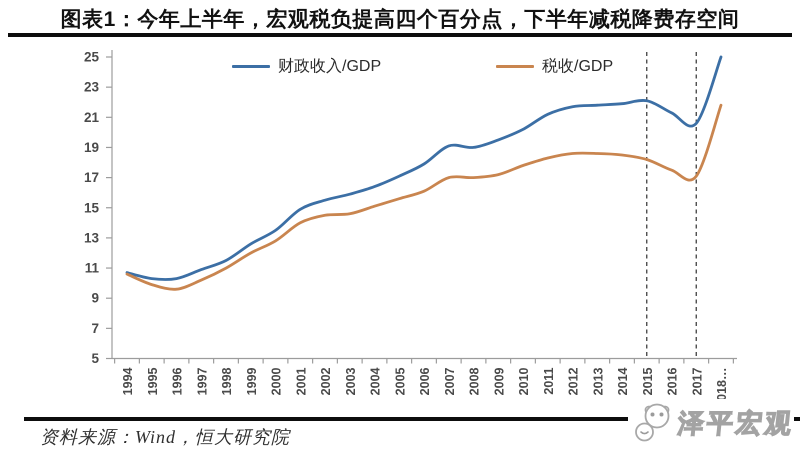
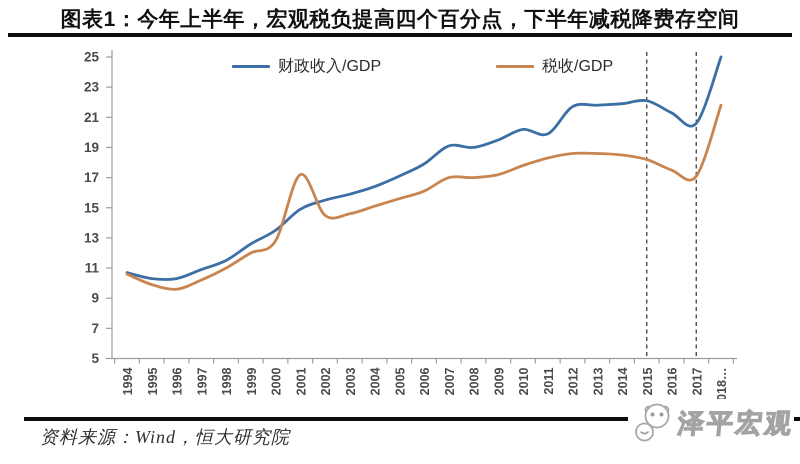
税收/GDP/2001: 14.0 -> 17.2
财政收入/GDP/2011: 21.2 -> 19.9
